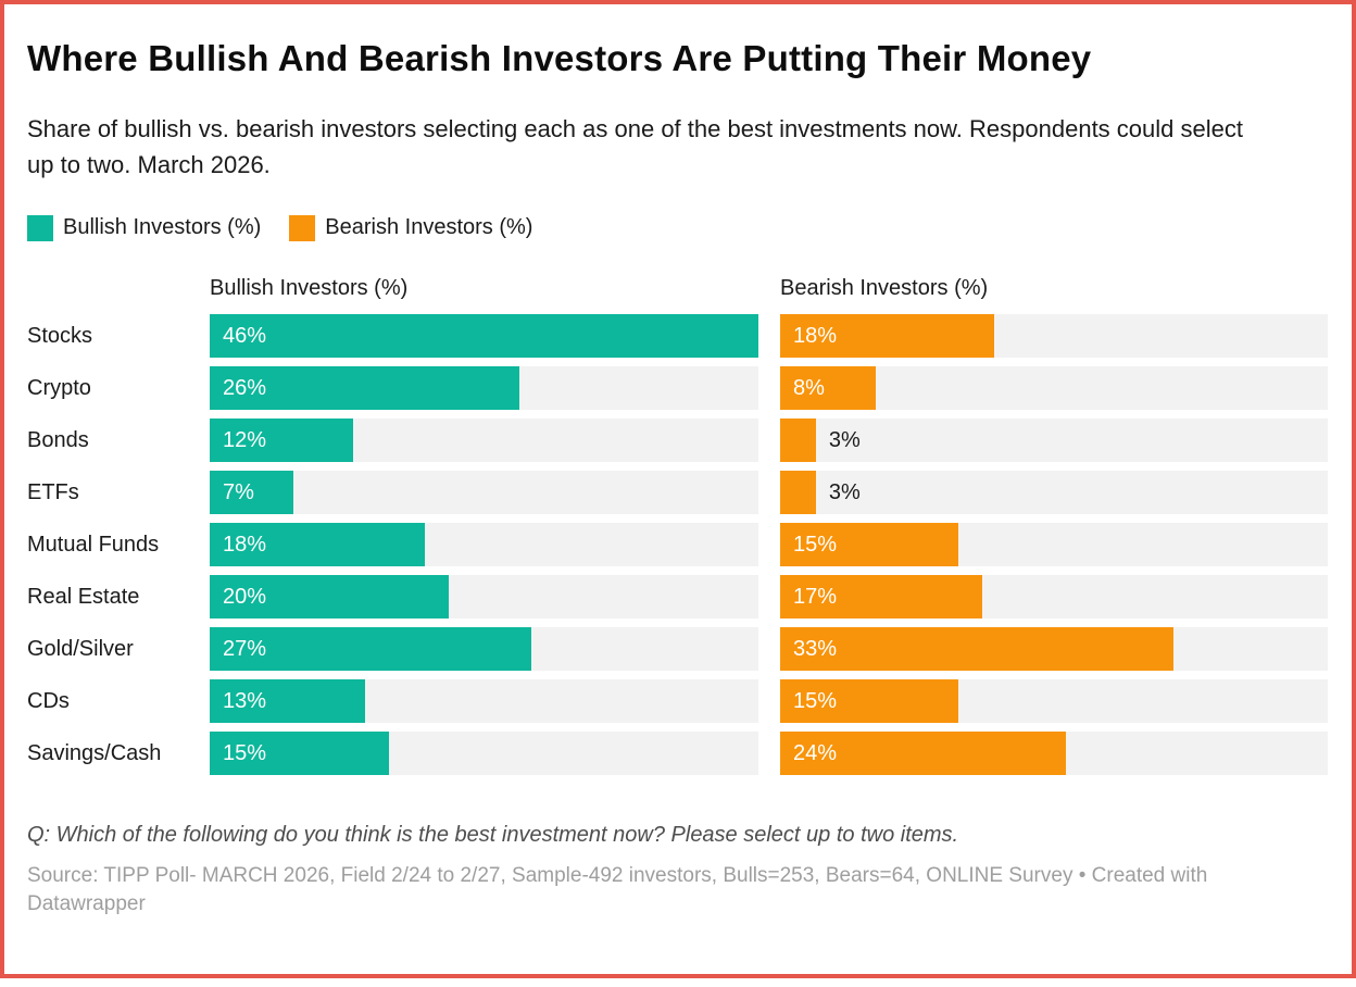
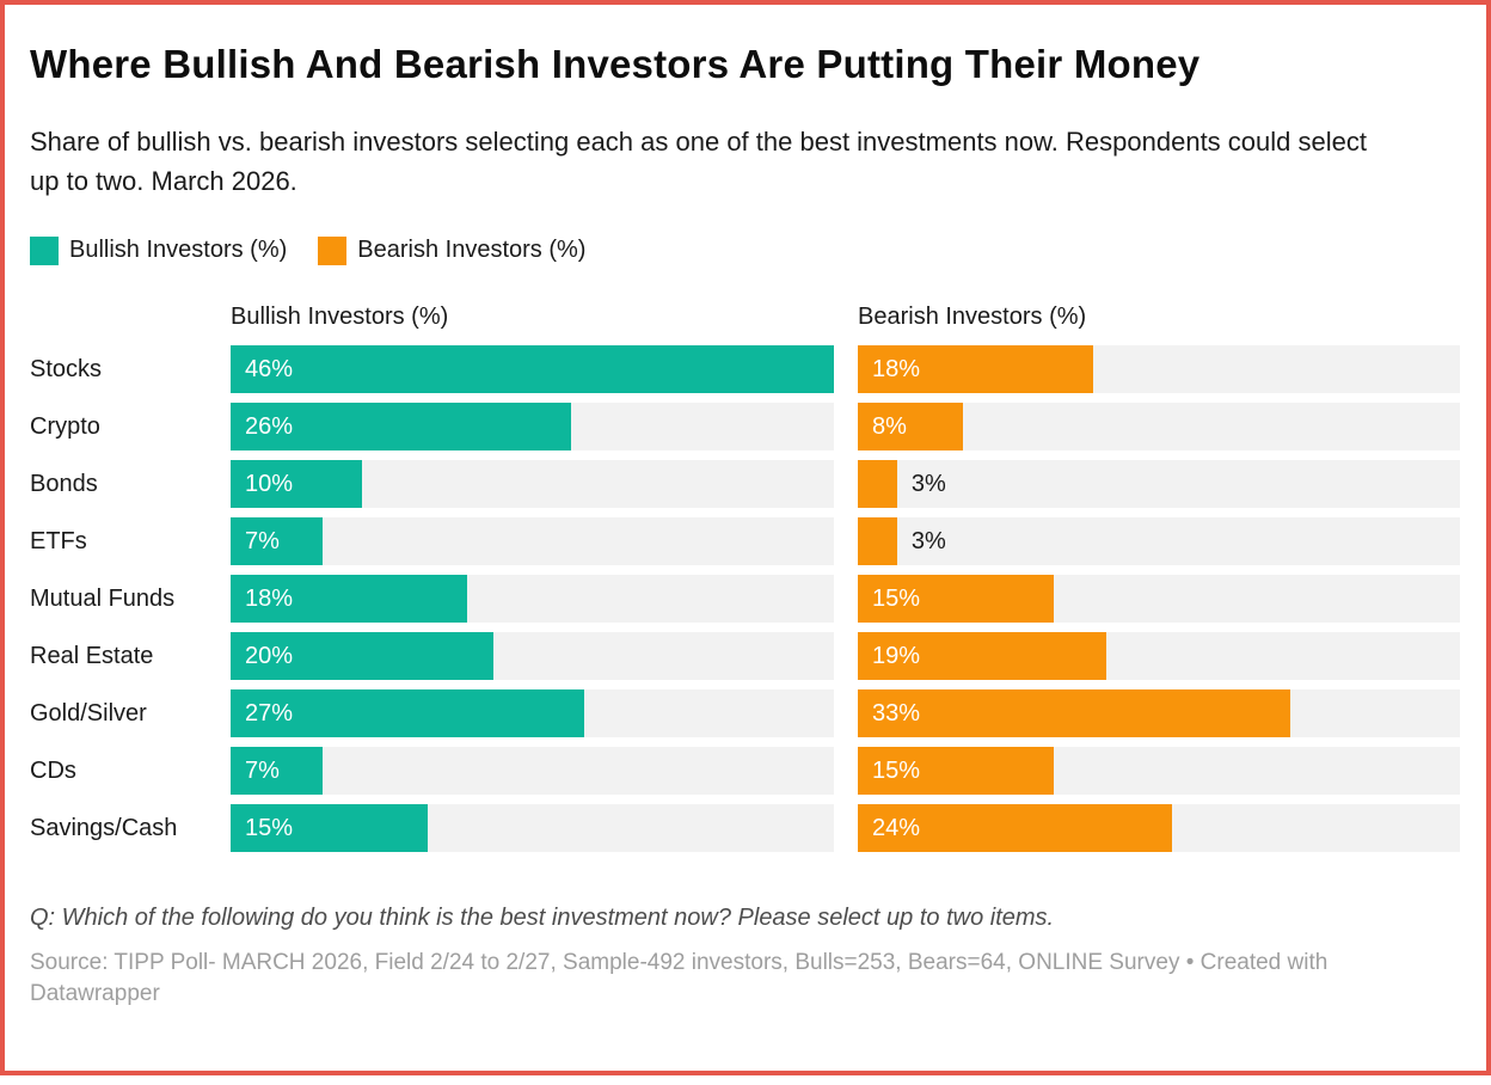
Bullish Investors (%)/Bonds: 12% -> 10%
Bearish Investors (%)/Real Estate: 17% -> 19%
Bullish Investors (%)/CDs: 13% -> 7%
